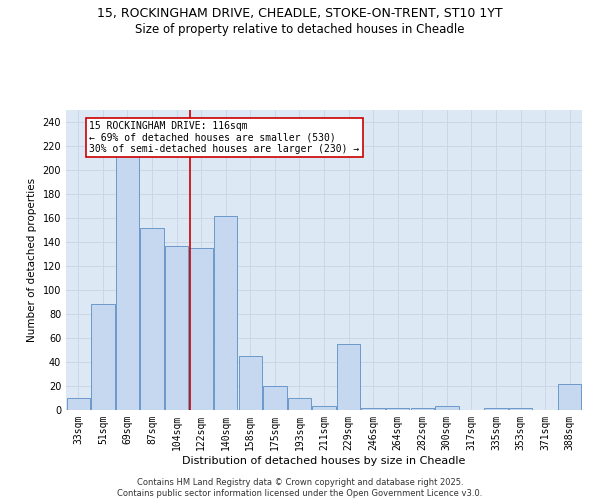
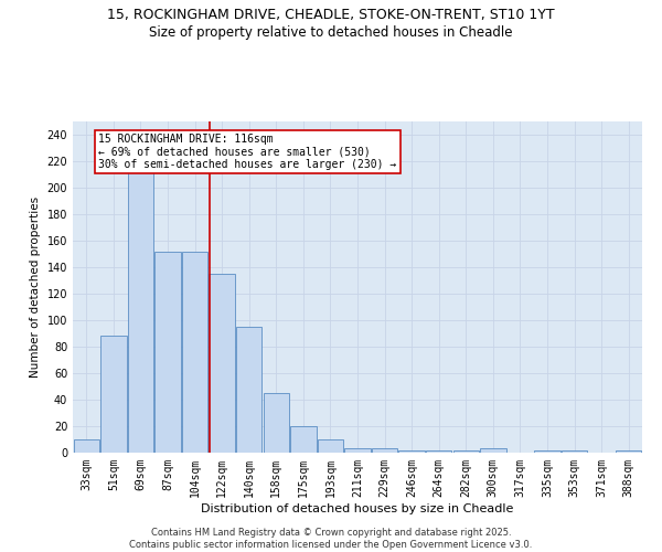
104sqm: 137 -> 152
140sqm: 162 -> 95
229sqm: 55 -> 3
388sqm: 22 -> 2
